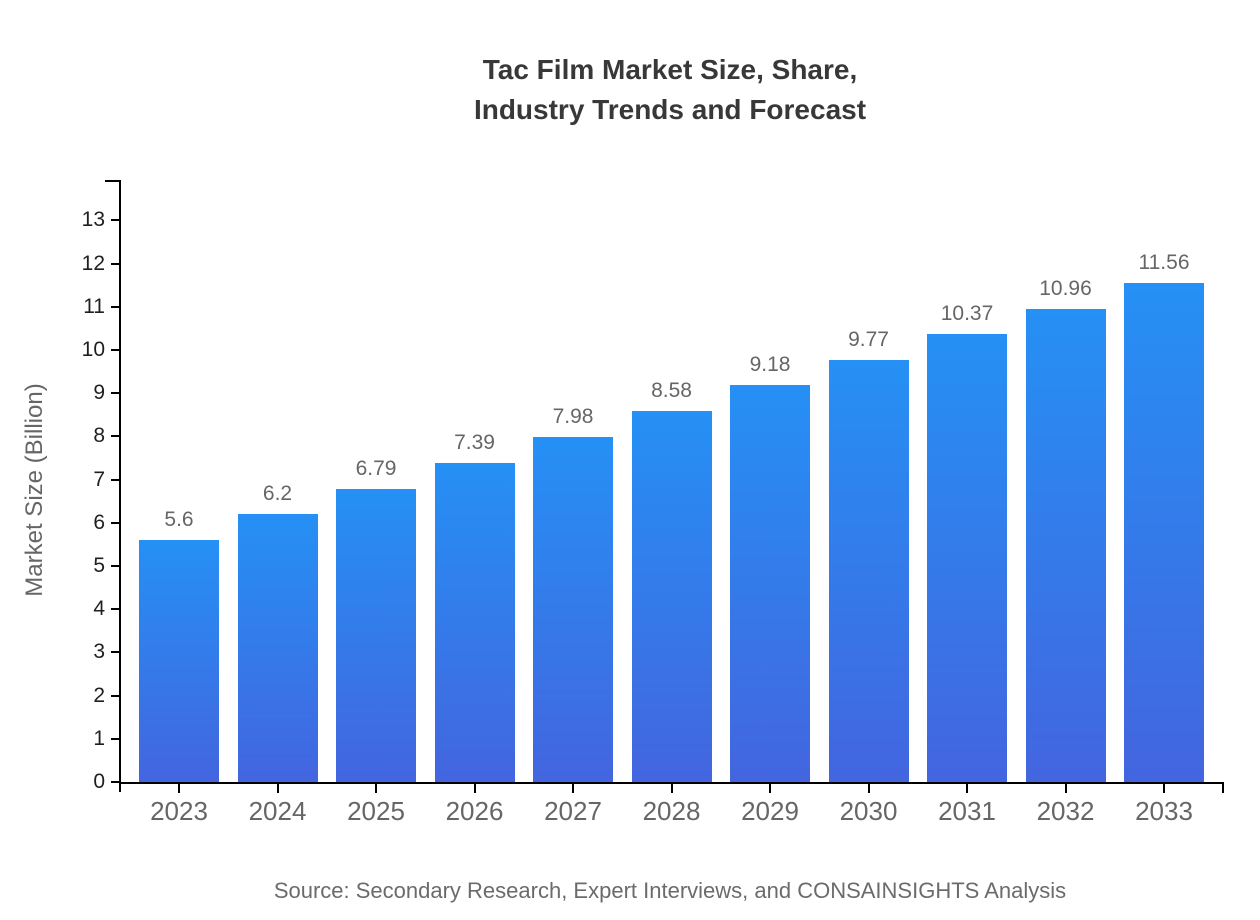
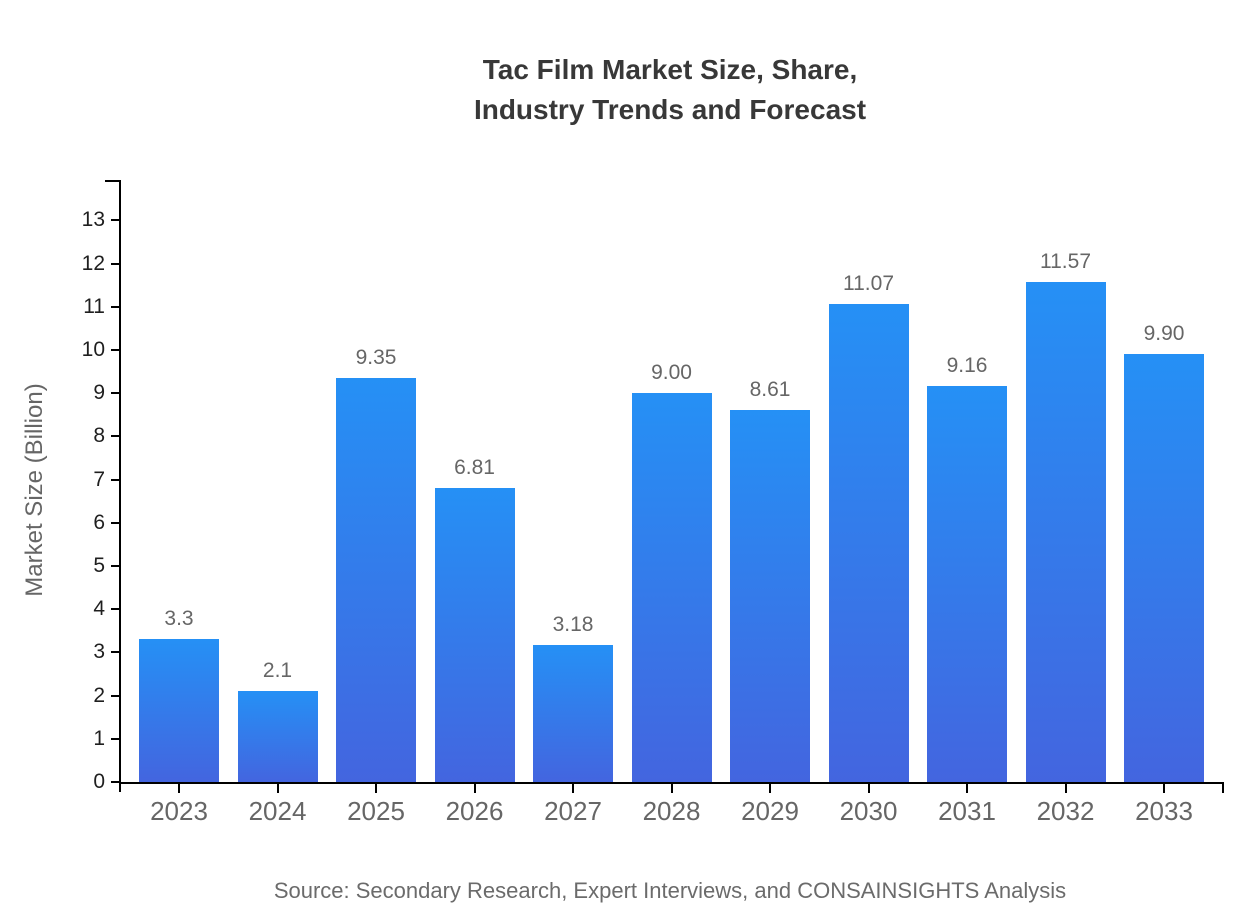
2023: 5.6 -> 3.3
2024: 6.2 -> 2.1
2025: 6.79 -> 9.35
2026: 7.39 -> 6.81
2027: 7.98 -> 3.18
2028: 8.58 -> 9.00
2029: 9.18 -> 8.61
2030: 9.77 -> 11.07
2031: 10.37 -> 9.16
2032: 10.96 -> 11.57
2033: 11.56 -> 9.90
